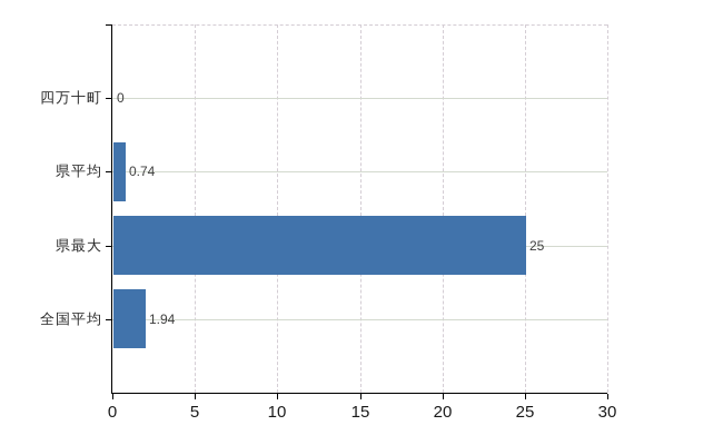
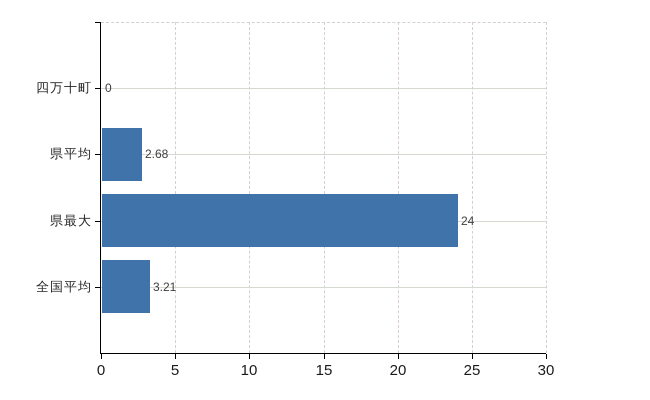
県平均: 0.74 -> 2.68
県最大: 25 -> 24
全国平均: 1.94 -> 3.21
